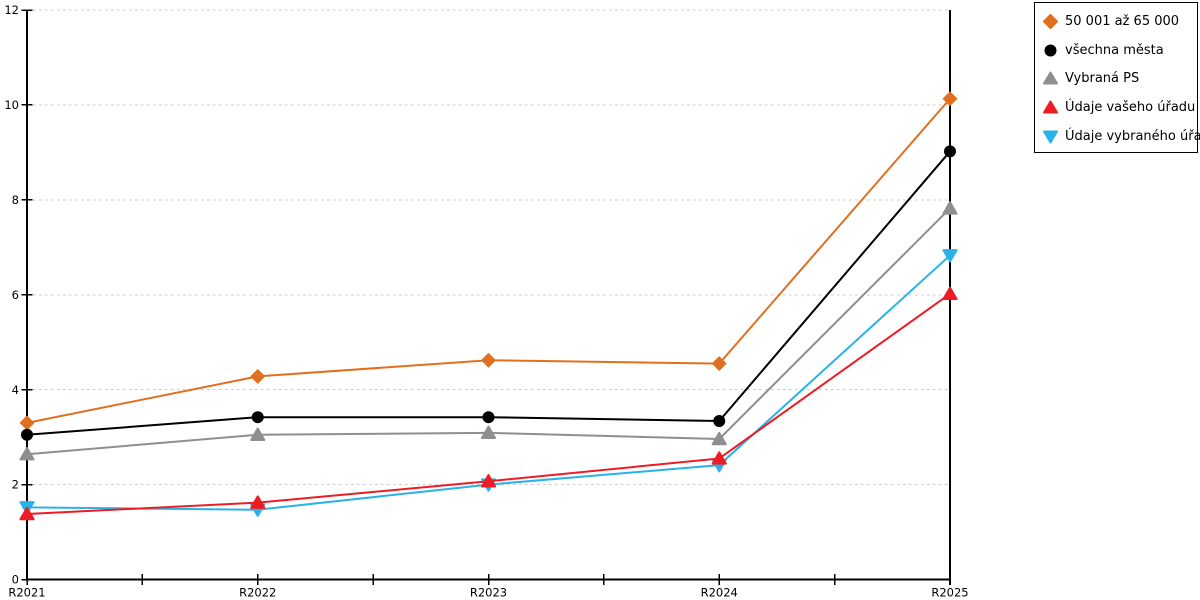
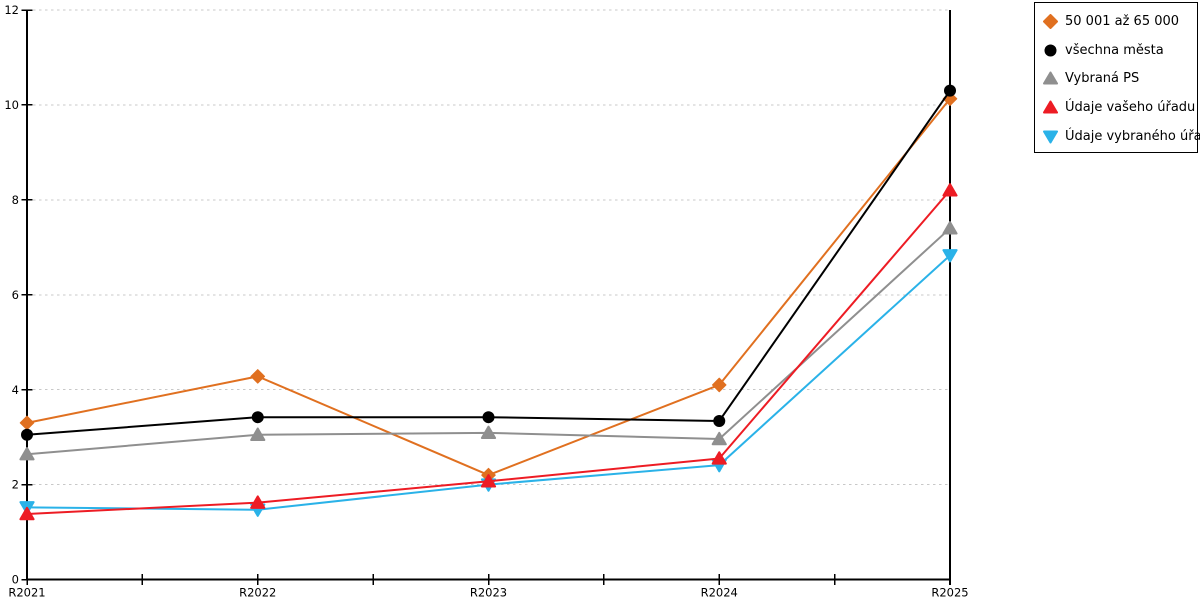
50 001 až 65 000/R2023: 4.6 -> 2.2
50 001 až 65 000/R2024: 4.5 -> 4.1
všechna města/R2025: 9.0 -> 10.3
Vybraná PS/R2025: 7.8 -> 7.4
Údaje vašeho úřadu/R2025: 6.0 -> 8.2
